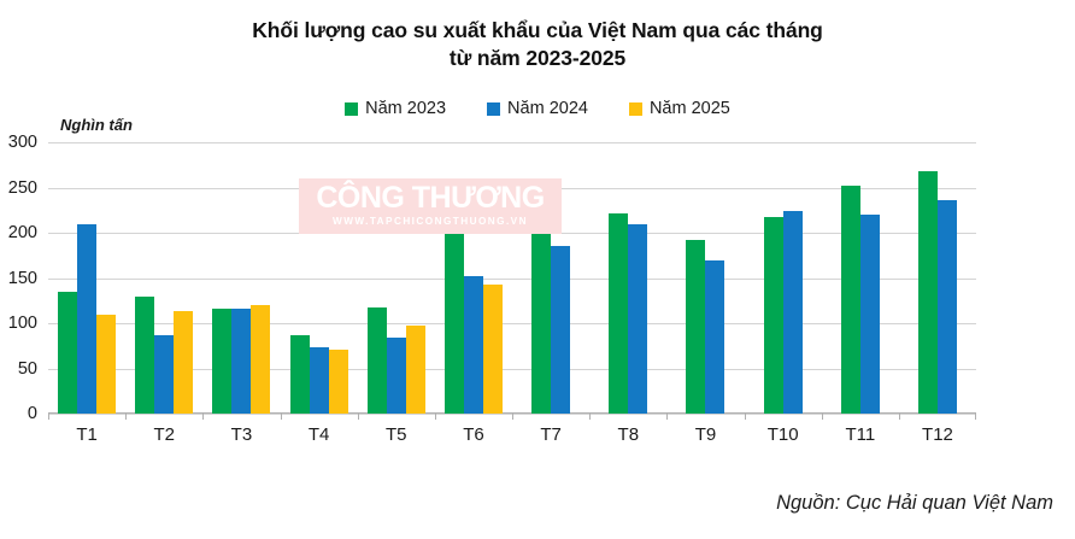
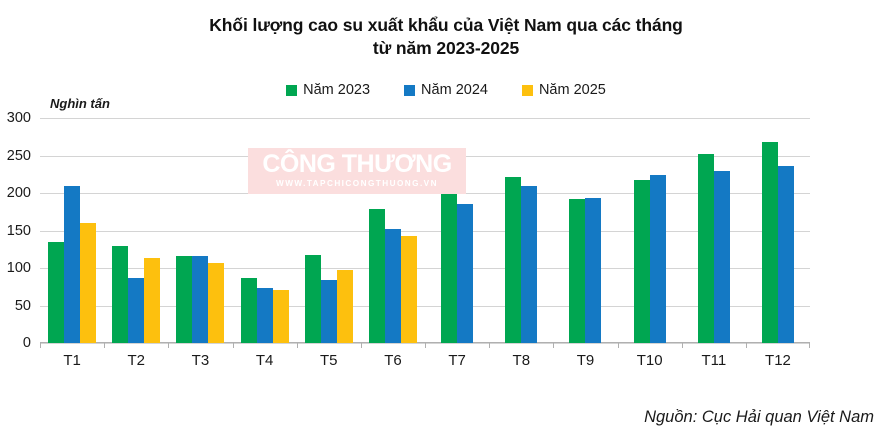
Năm 2025/T1: 110 -> 160
Năm 2025/T3: 120 -> 110
Năm 2023/T6: 200 -> 180
Năm 2024/T9: 170 -> 190
Năm 2024/T11: 220 -> 230
